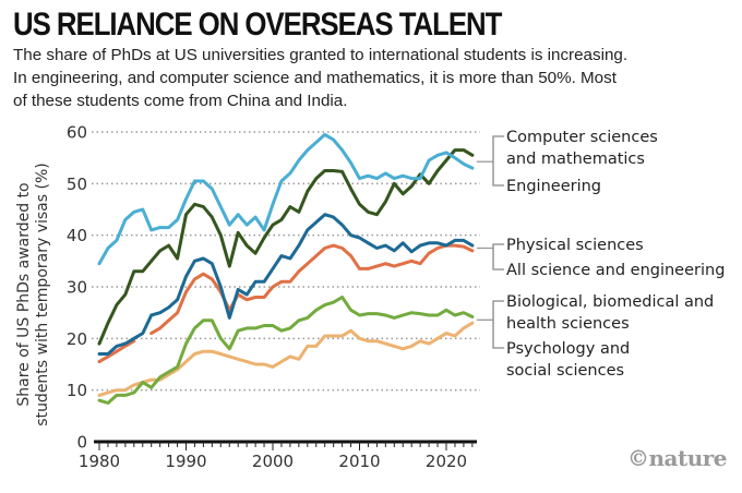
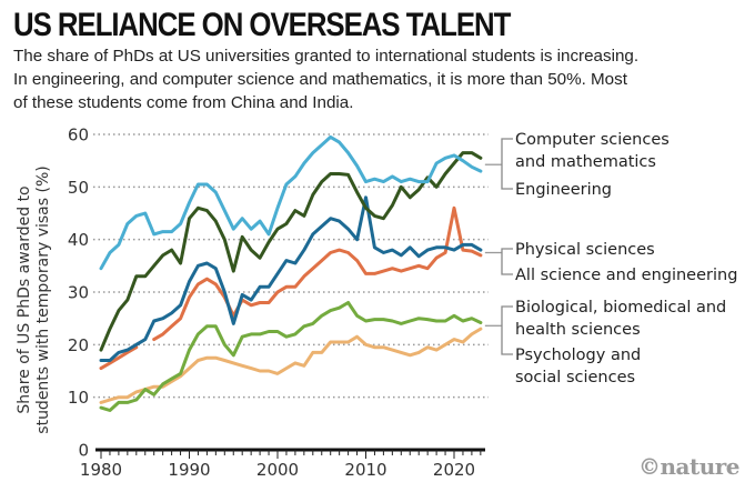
Physical sciences/2010: 40 -> 48
All science and engineering/2020: 38 -> 46
